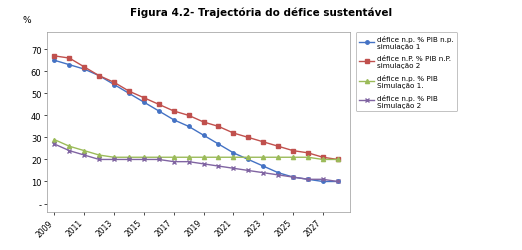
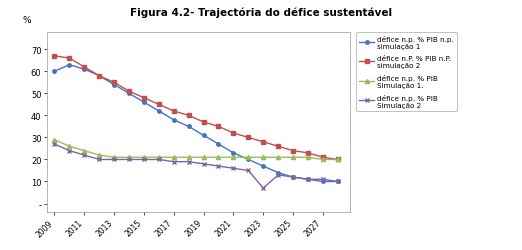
défice n.p. % PIB n.p. simulação 1/2009: 65 -> 60
défice n.p. % PIB Simulação 2/2023: 14 -> 7
